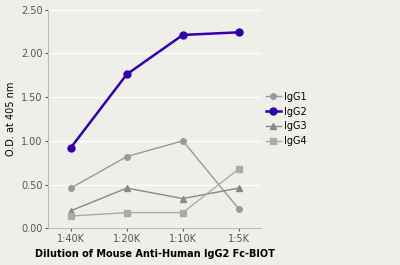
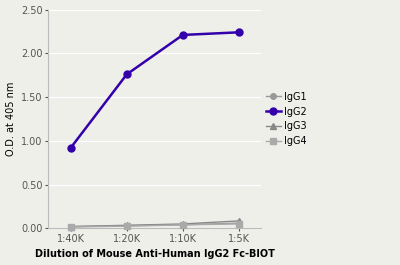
IgG1/1:40K: 0.46 -> 0.02
IgG3/1:40K: 0.20 -> 0.02
IgG4/1:40K: 0.14 -> 0.01
IgG1/1:20K: 0.82 -> 0.03
IgG3/1:20K: 0.46 -> 0.04
IgG4/1:20K: 0.18 -> 0.03
IgG1/1:10K: 1.00 -> 0.04
IgG3/1:10K: 0.34 -> 0.05
IgG4/1:10K: 0.18 -> 0.04
IgG1/1:5K: 0.22 -> 0.06
IgG3/1:5K: 0.46 -> 0.09
IgG4/1:5K: 0.68 -> 0.05
